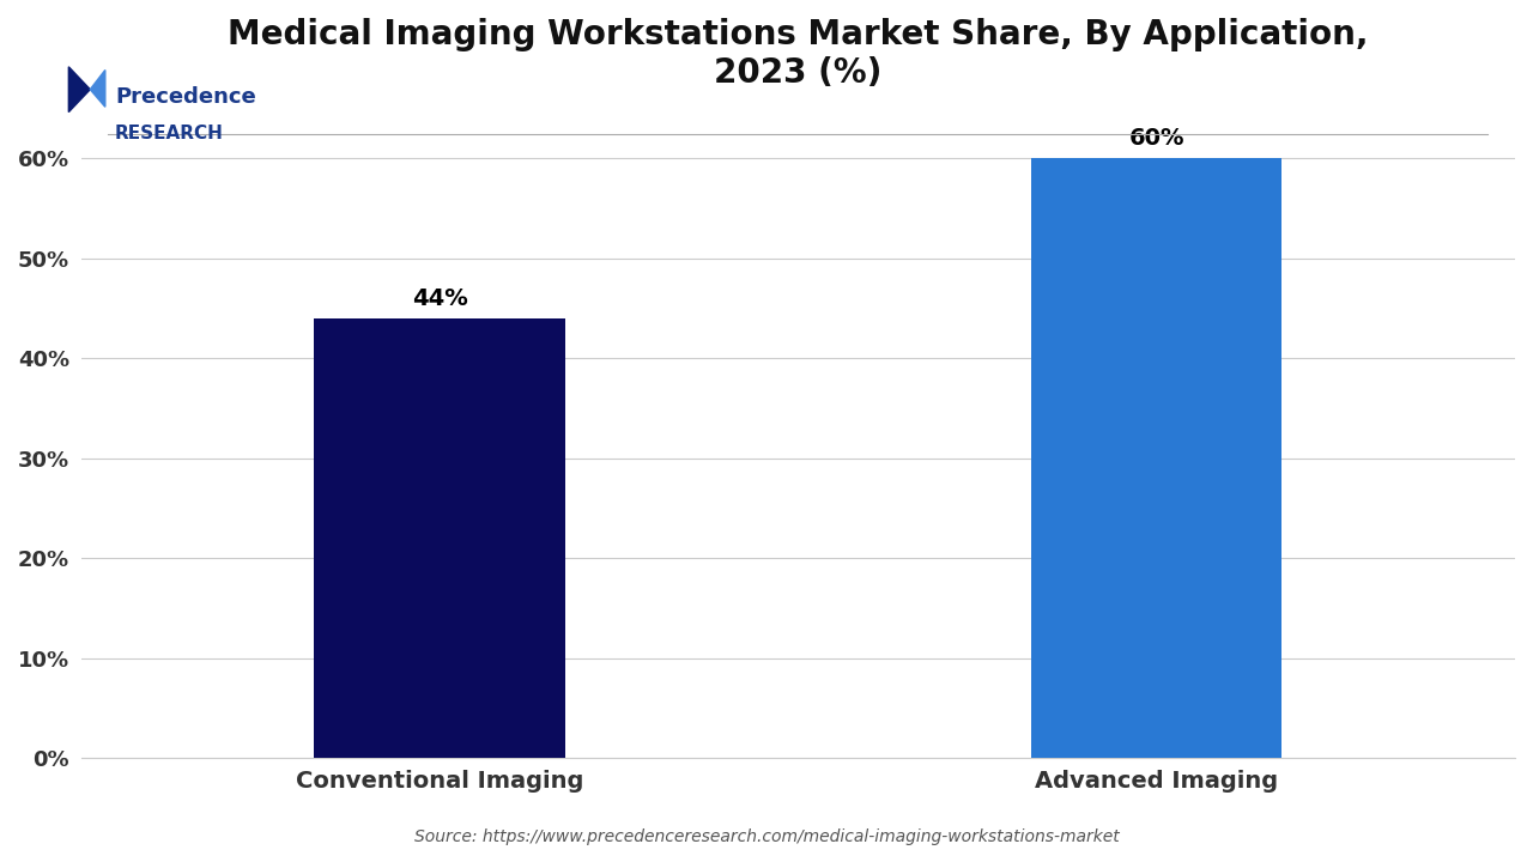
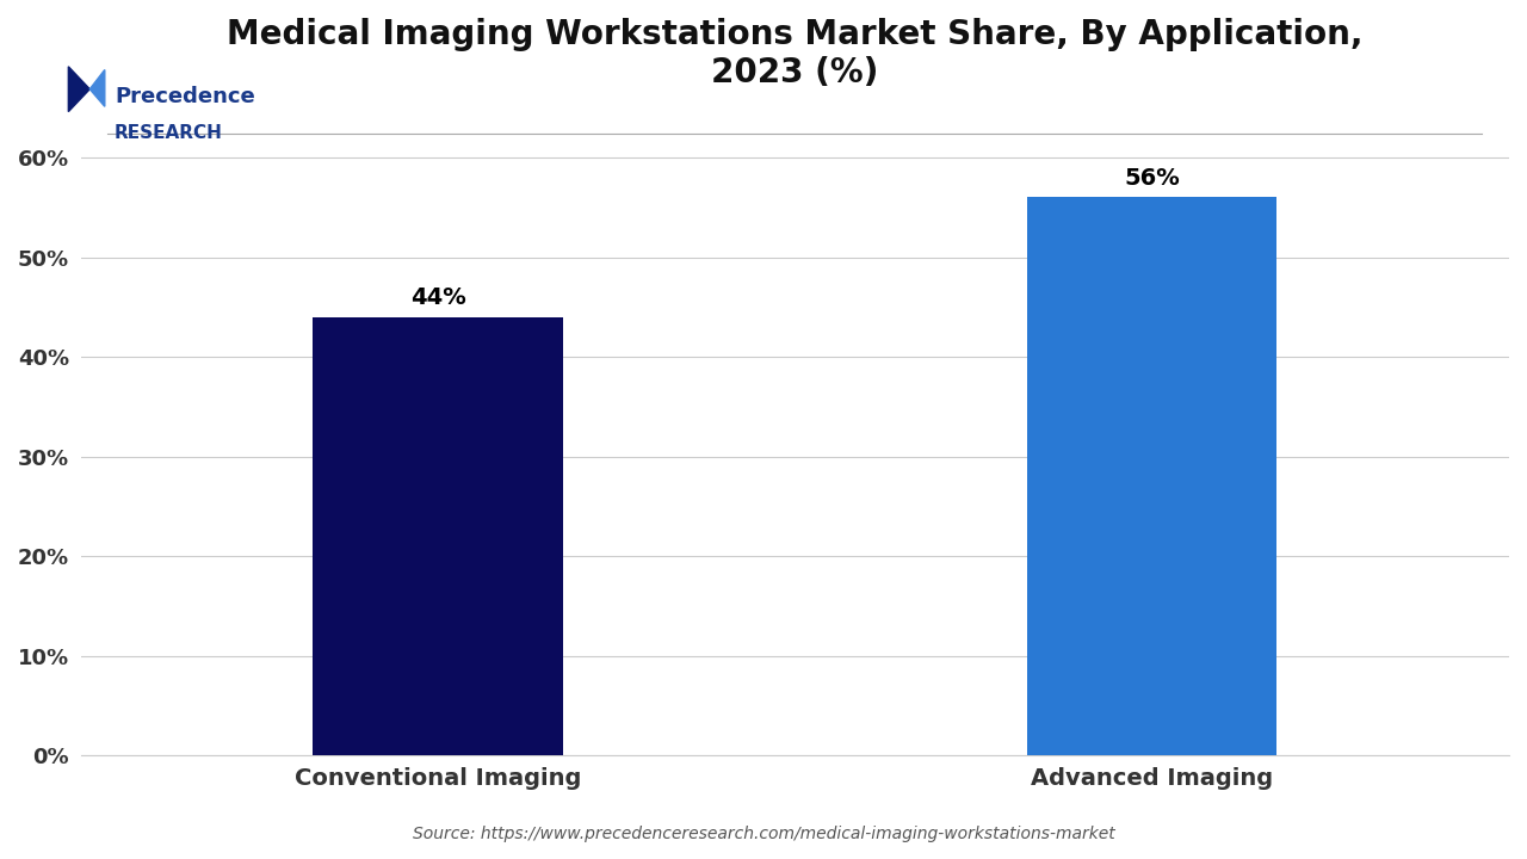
Advanced Imaging: 60% -> 56%
